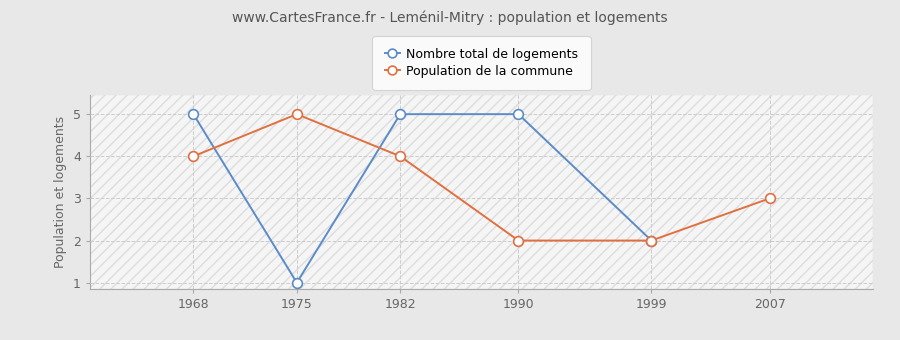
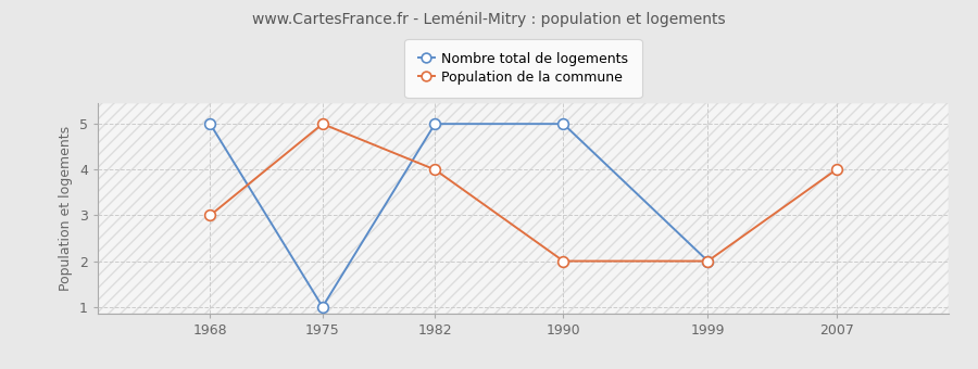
Population de la commune/1968: 4 -> 3
Population de la commune/2007: 3 -> 4
